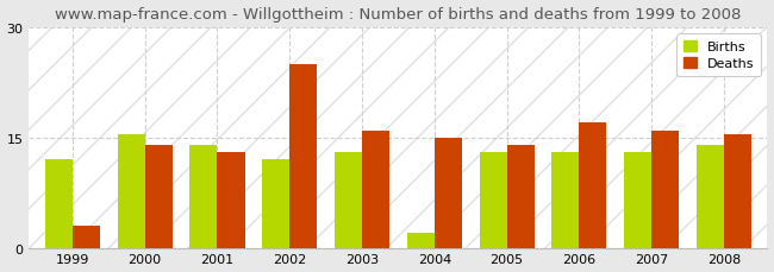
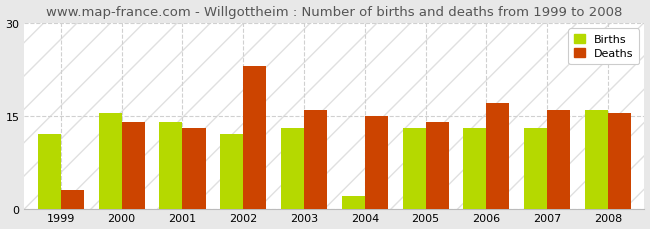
Deaths/2002: 25.0 -> 23.0
Births/2008: 14.0 -> 16.0
